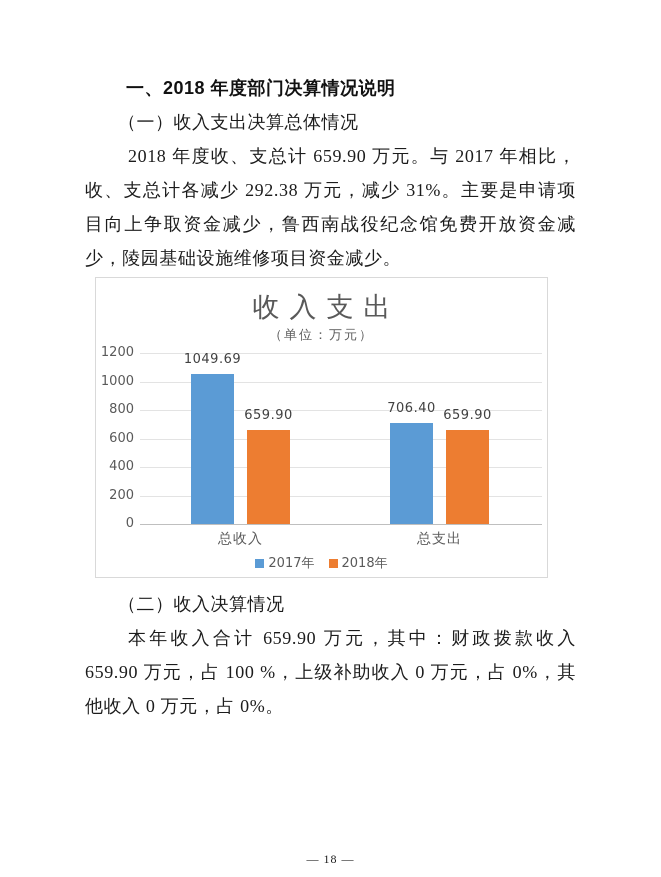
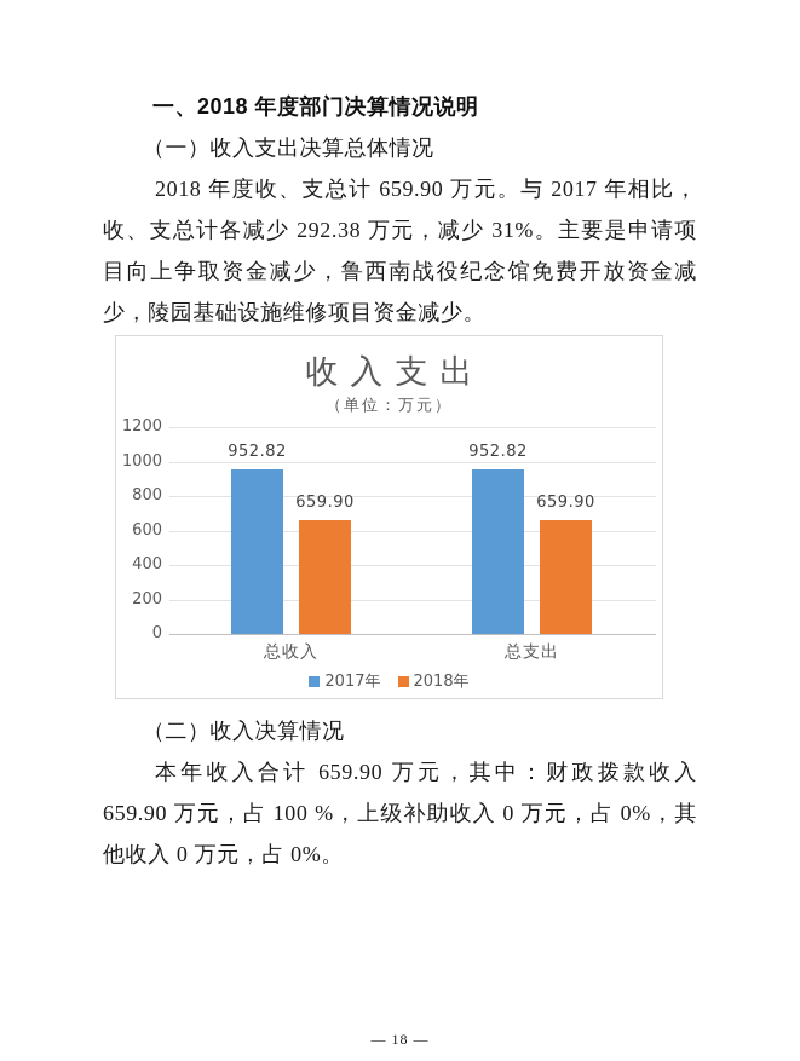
2017年/总收入: 1049.69 -> 952.82
2017年/总支出: 706.40 -> 952.82
